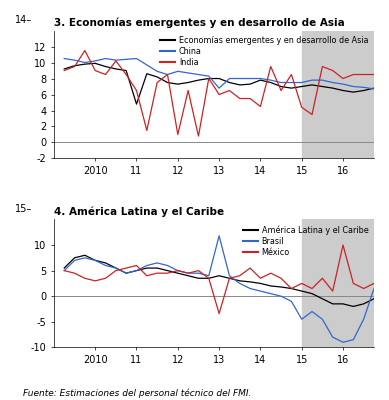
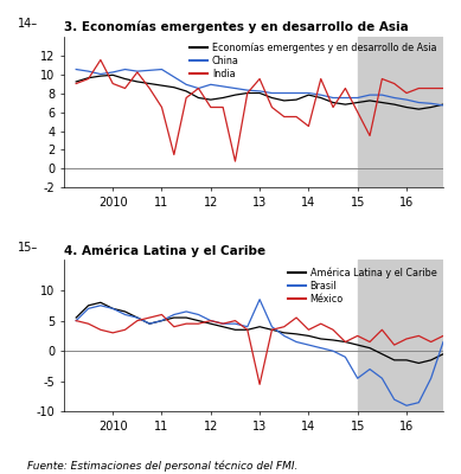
3. Economías emergentes y en desarrollo de Asia/Economías emergentes y en desarrollo de Asia/11: 4.8 -> 8.8
3. Economías emergentes y en desarrollo de Asia/India/12: 1.0 -> 6.5
3. Economías emergentes y en desarrollo de Asia/China/13: 6.8 -> 8.2
3. Economías emergentes y en desarrollo de Asia/India/13: 6.0 -> 9.5
3. Economías emergentes y en desarrollo de Asia/India/15: 4.4 -> 6.0
4. América Latina y el Caribe/Brasil/13: 11.8 -> 8.5
4. América Latina y el Caribe/México/13: -3.4 -> -5.5
4. América Latina y el Caribe/México/16: 10.0 -> 2.0
